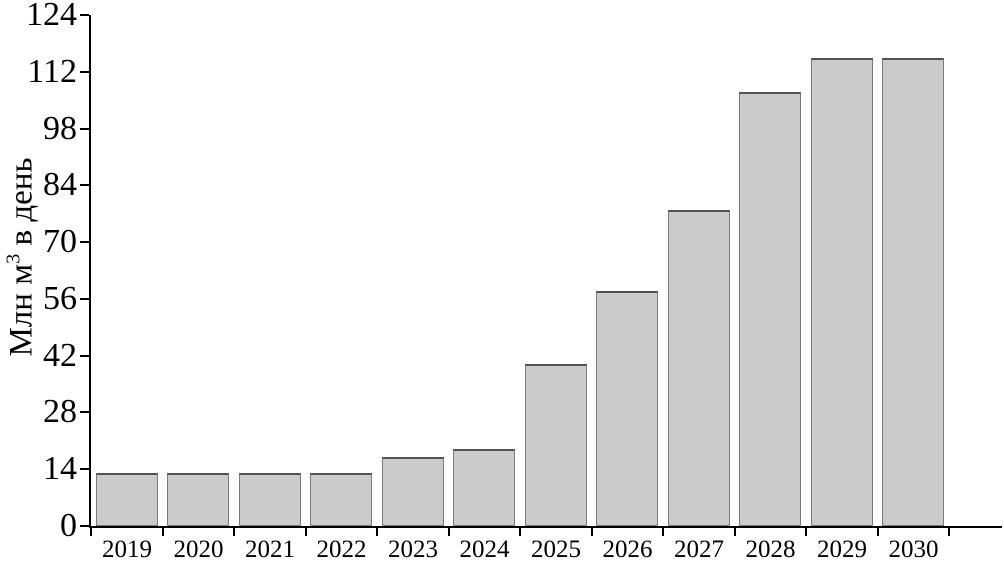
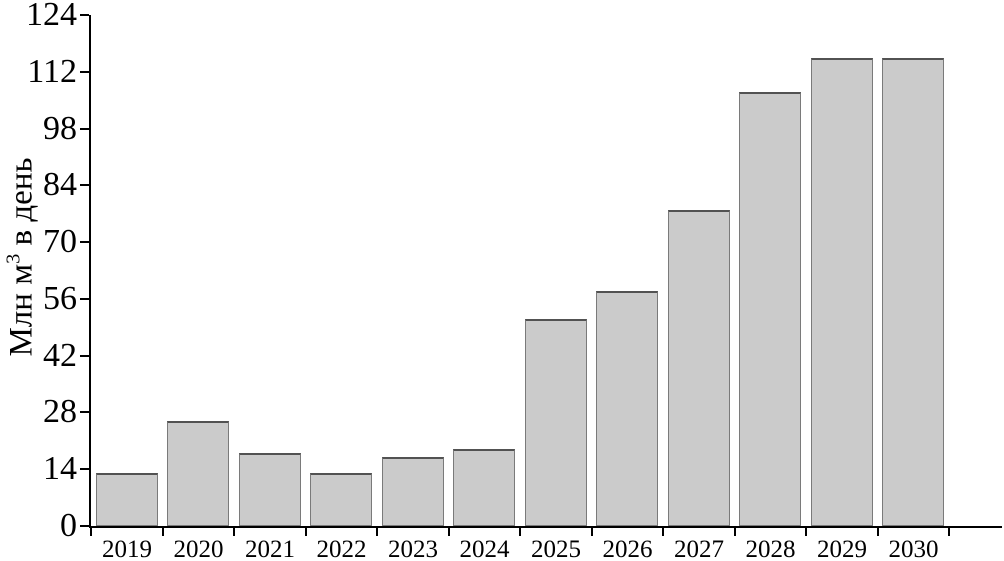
2020: 13 -> 26
2021: 13 -> 18
2025: 40 -> 51
